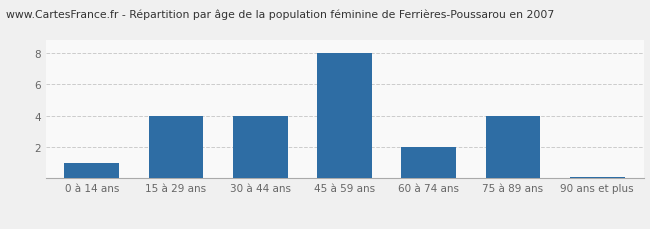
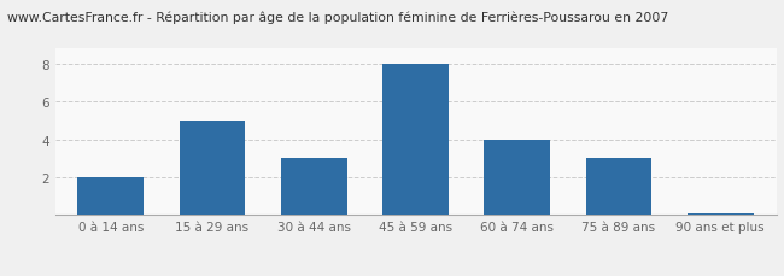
0 à 14 ans: 1.0 -> 2.0
15 à 29 ans: 4.0 -> 5.0
30 à 44 ans: 4.0 -> 3.0
60 à 74 ans: 2.0 -> 4.0
75 à 89 ans: 4.0 -> 3.0
